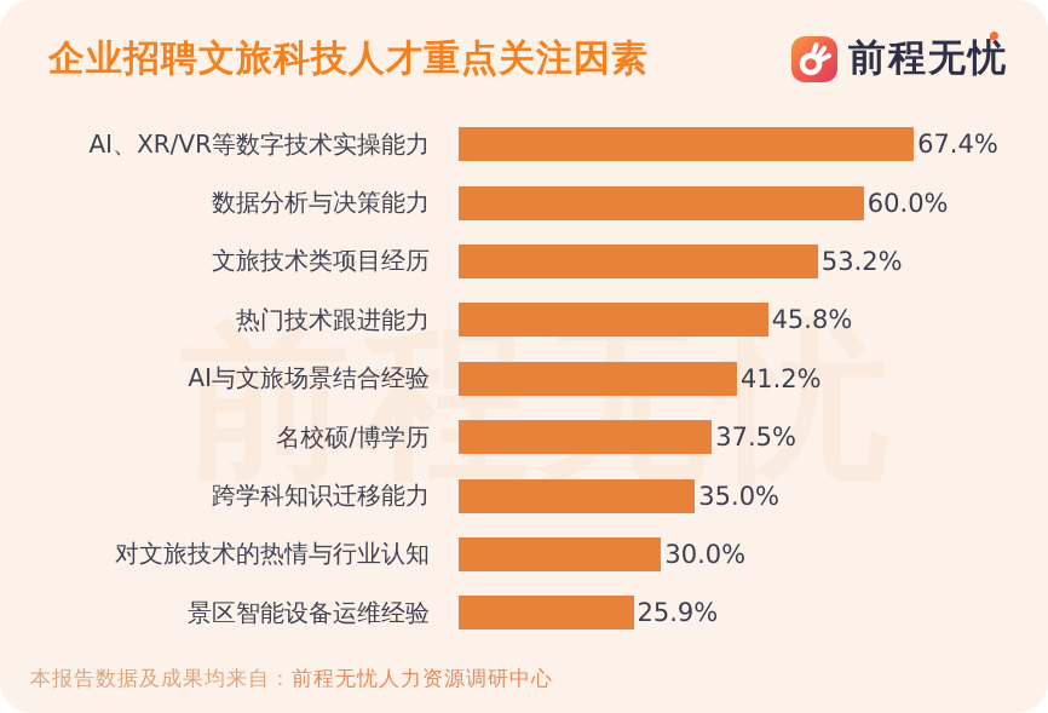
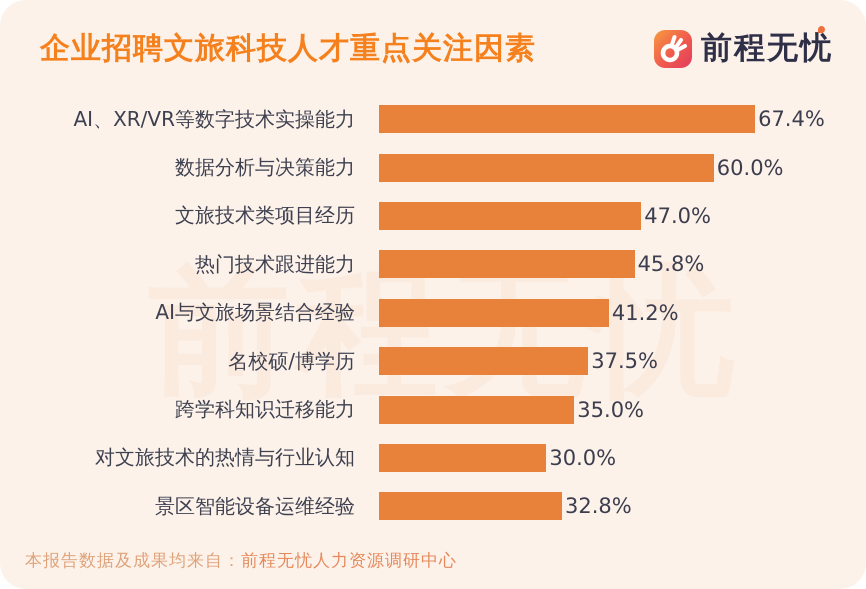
文旅技术类项目经历: 53.2% -> 47.0%
景区智能设备运维经验: 25.9% -> 32.8%
